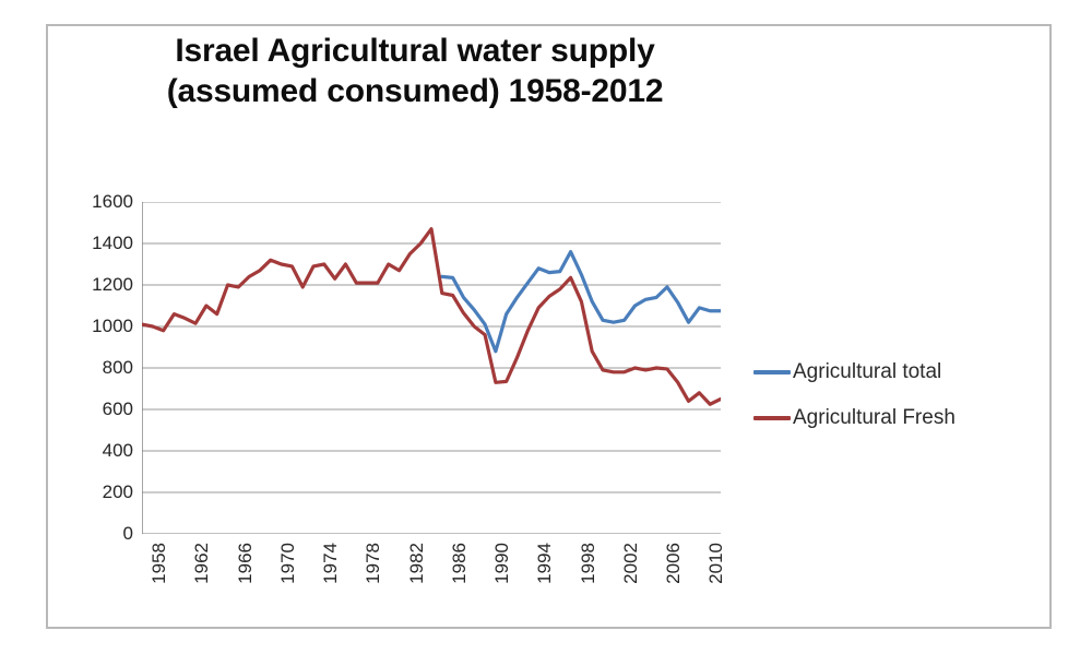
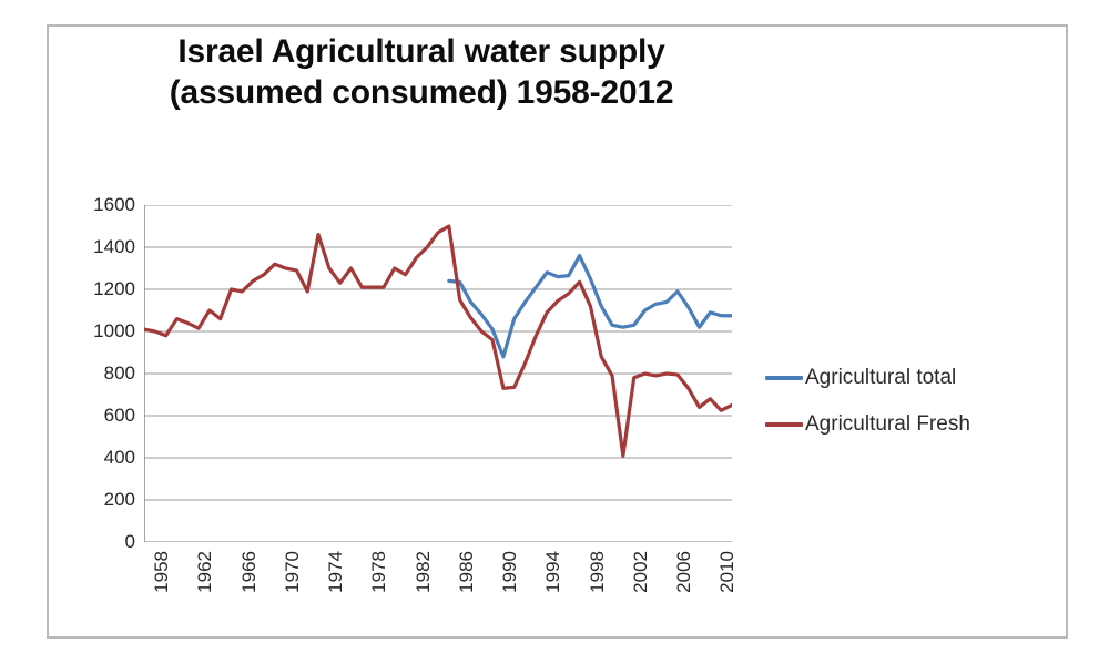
Agricultural Fresh/1974: 1290 -> 1460
Agricultural Fresh/1986: 1160 -> 1500
Agricultural Fresh/2002: 780 -> 410
